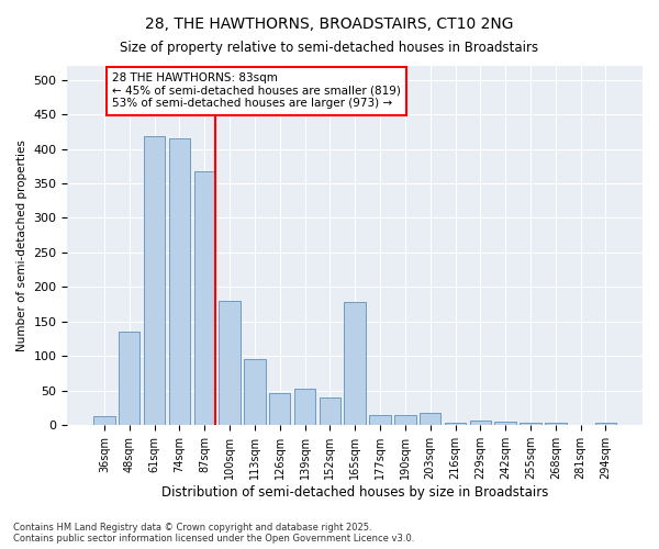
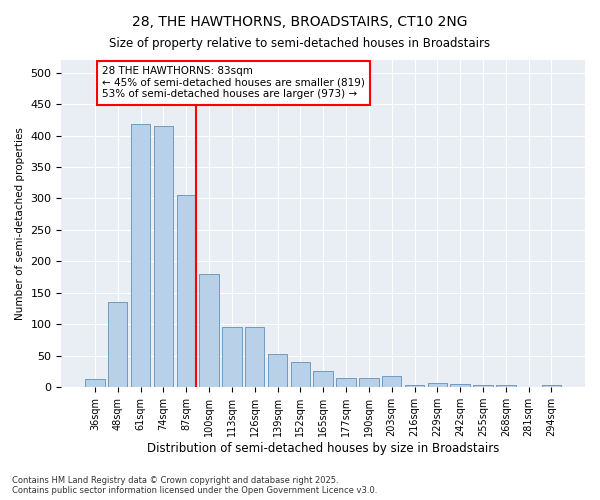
87sqm: 368 -> 305
126sqm: 46 -> 95
165sqm: 178 -> 25
